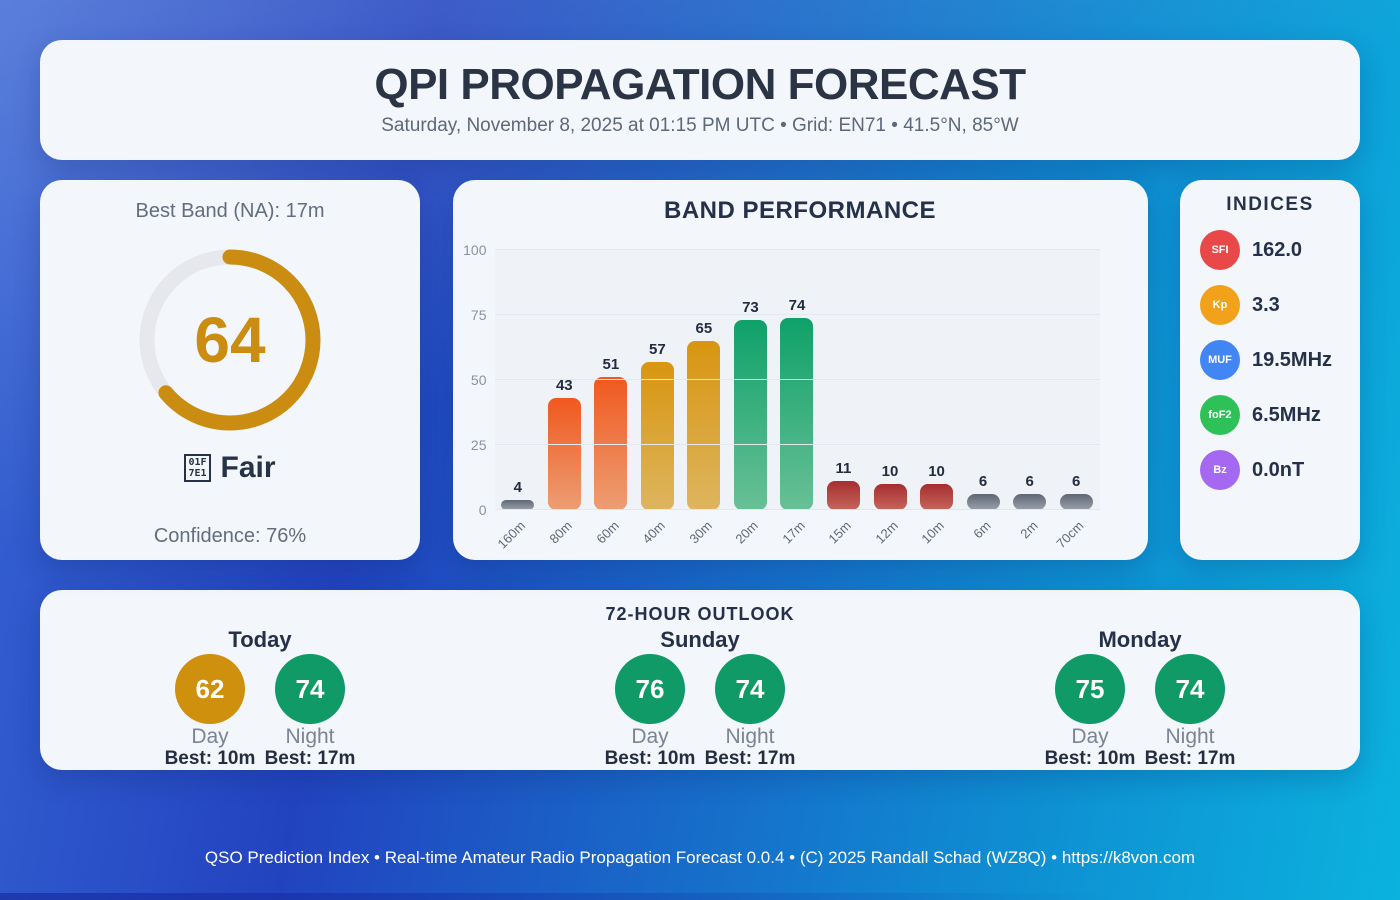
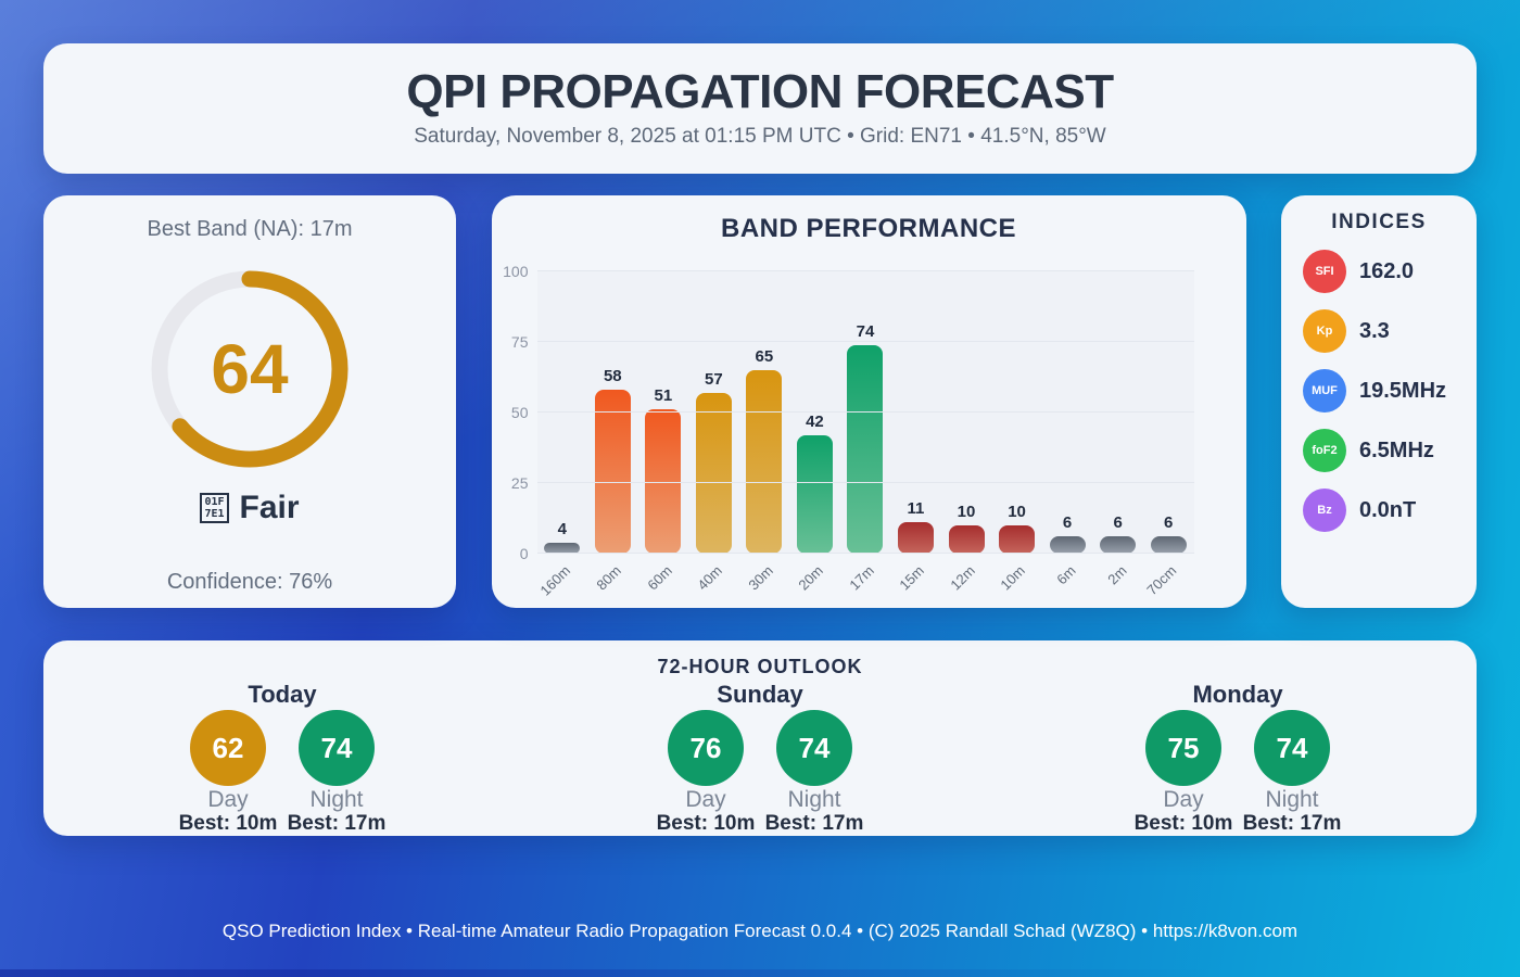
80m: 43 -> 58
20m: 73 -> 42
